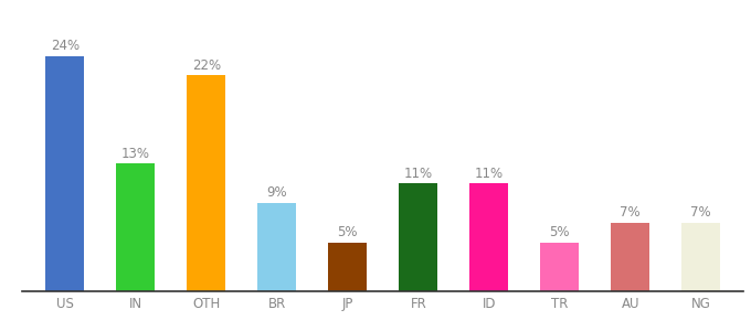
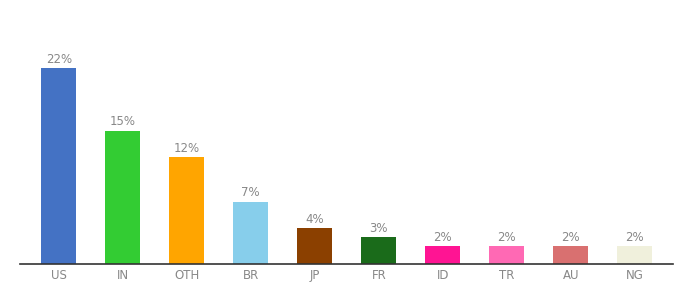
US: 24% -> 22%
IN: 13% -> 15%
OTH: 22% -> 12%
BR: 9% -> 7%
JP: 5% -> 4%
FR: 11% -> 3%
ID: 11% -> 2%
TR: 5% -> 2%
AU: 7% -> 2%
NG: 7% -> 2%
